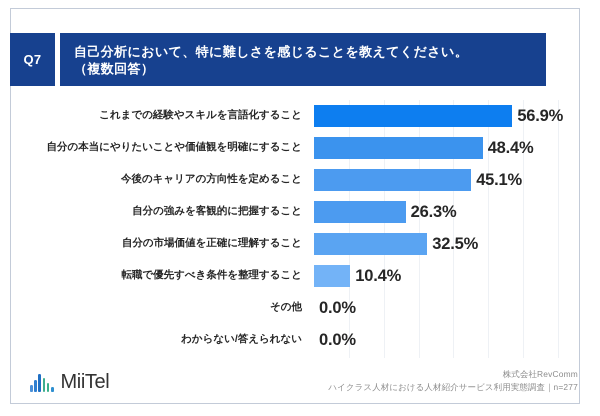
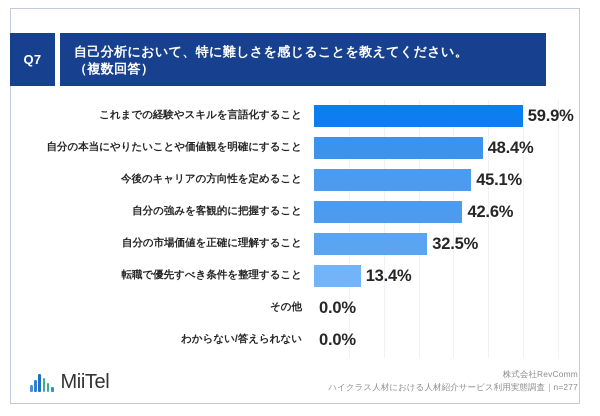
これまでの経験やスキルを言語化すること: 56.9% -> 59.9%
自分の強みを客観的に把握すること: 26.3% -> 42.6%
転職で優先すべき条件を整理すること: 10.4% -> 13.4%
